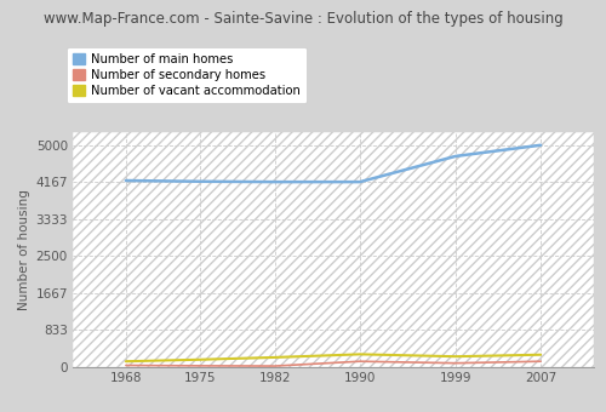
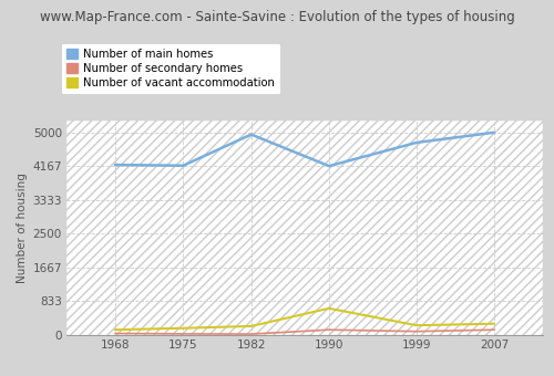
Number of main homes/1982: 4170 -> 4950
Number of vacant accommodation/1990: 280 -> 650
